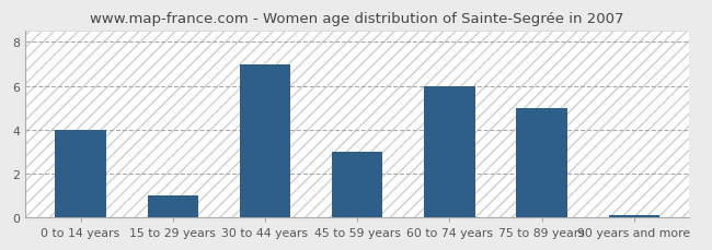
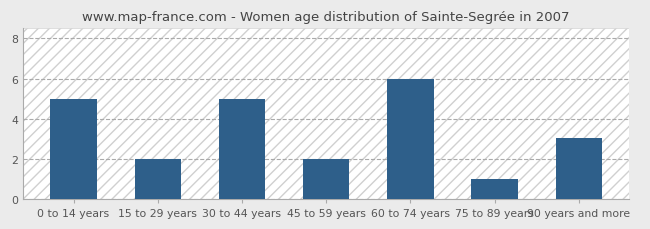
0 to 14 years: 4.00 -> 5.00
15 to 29 years: 1.00 -> 2.00
30 to 44 years: 7.00 -> 5.00
45 to 59 years: 3.00 -> 2.00
75 to 89 years: 5.00 -> 1.00
90 years and more: 0.07 -> 3.05
